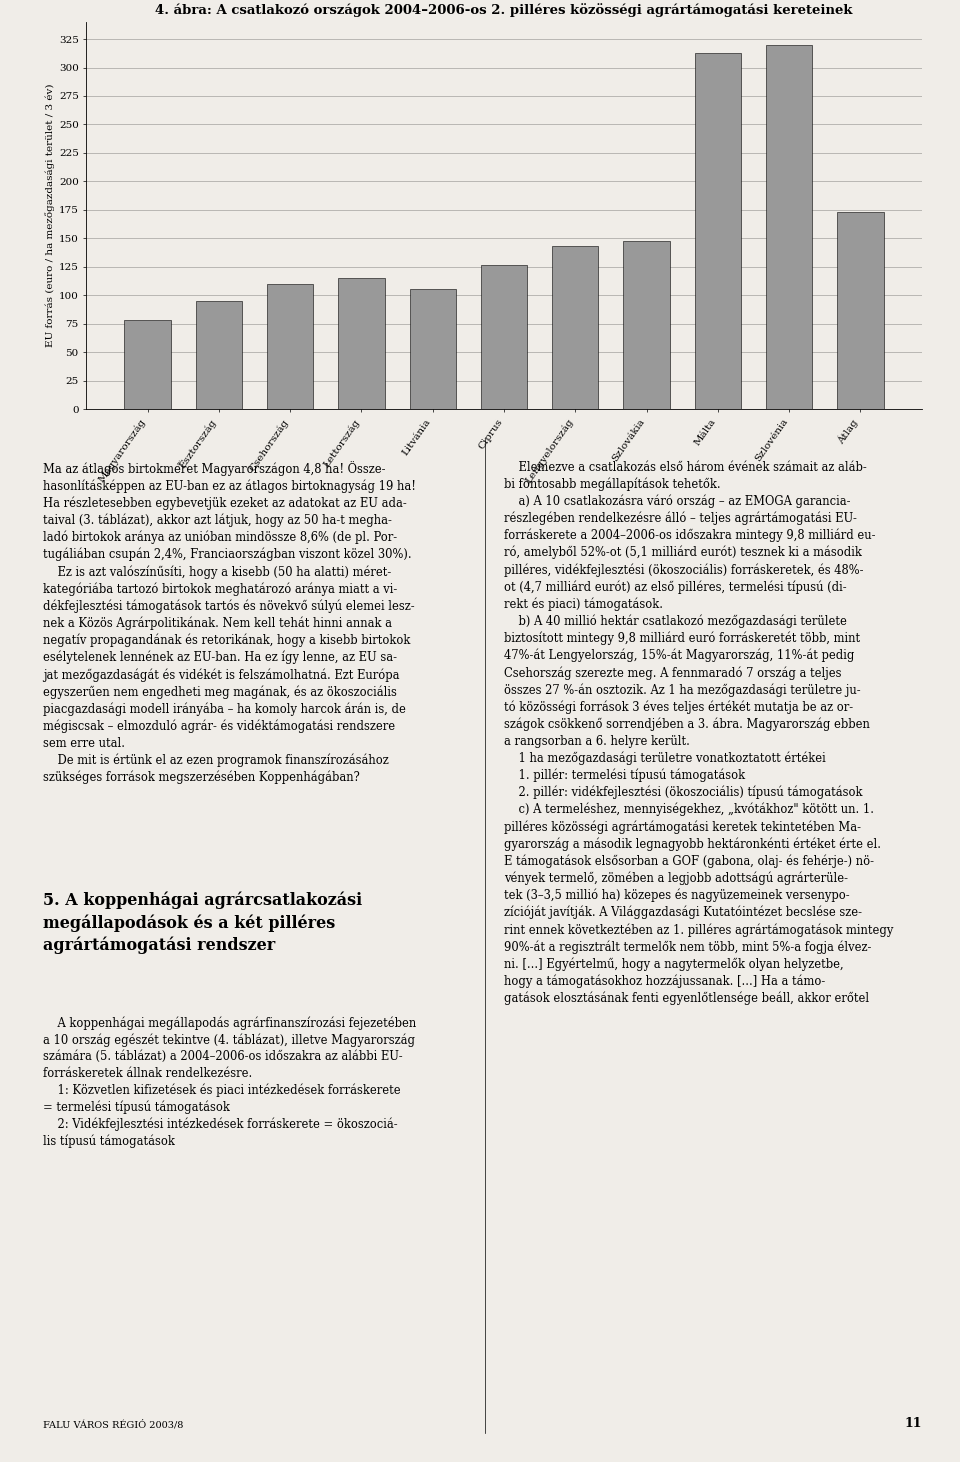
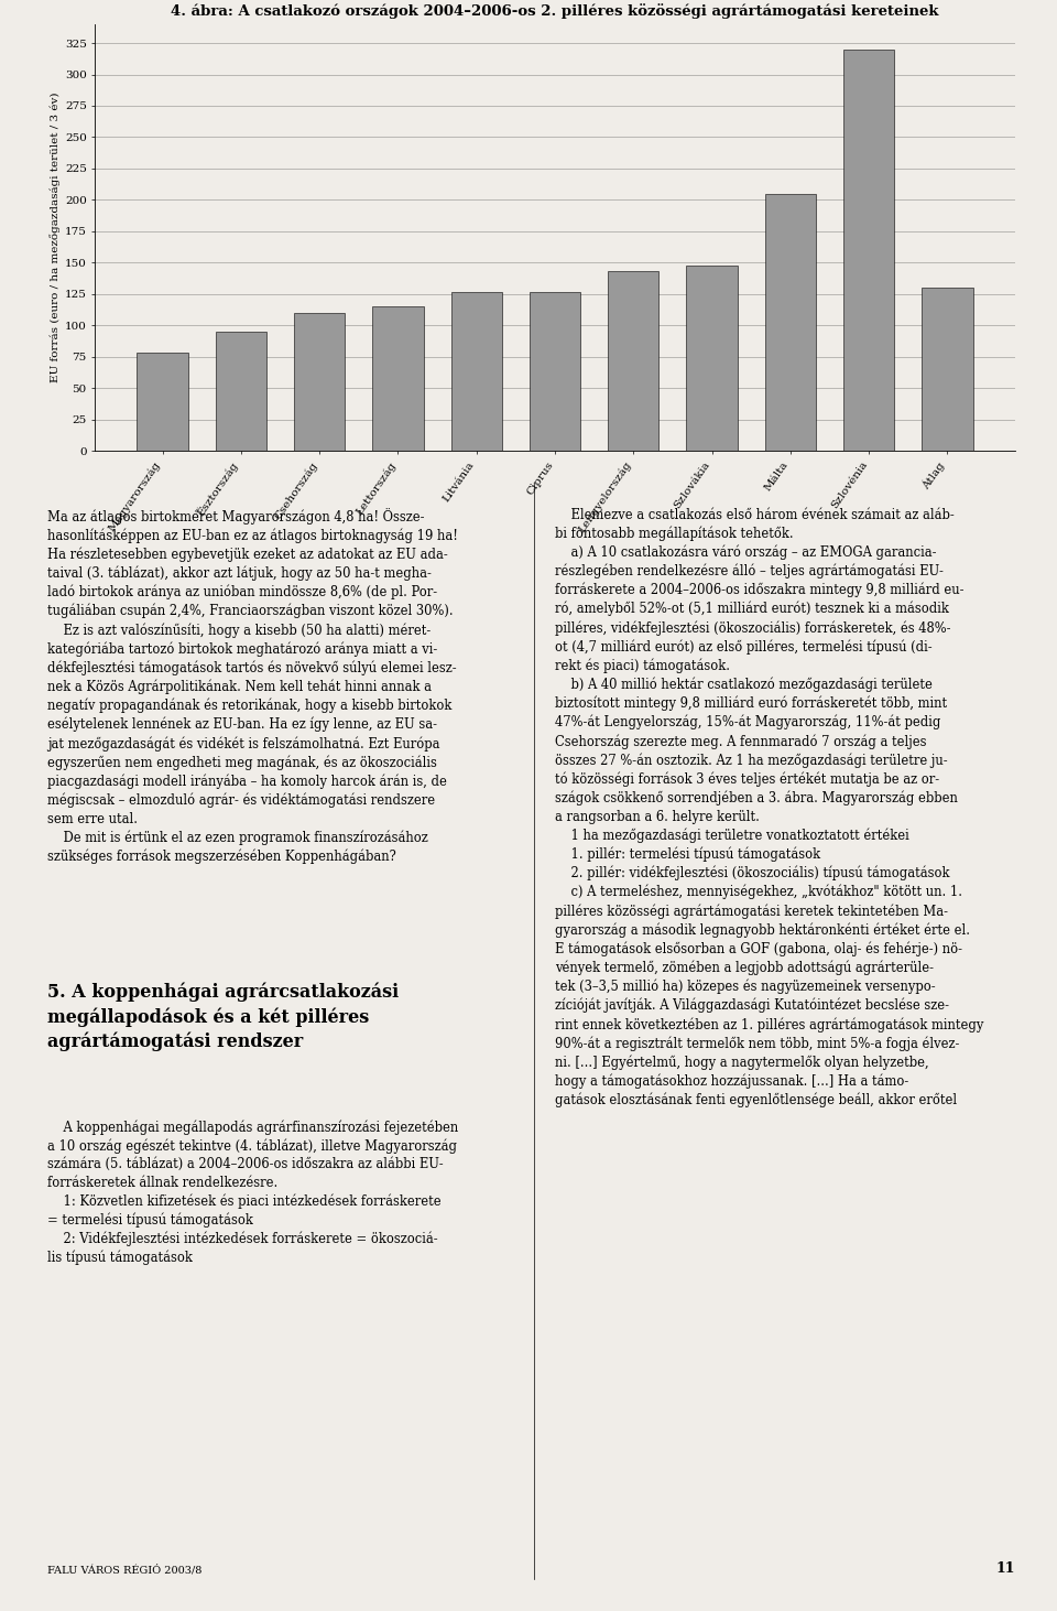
Litvánia: 106 -> 127
Málta: 313 -> 205
Átlag: 173 -> 130
